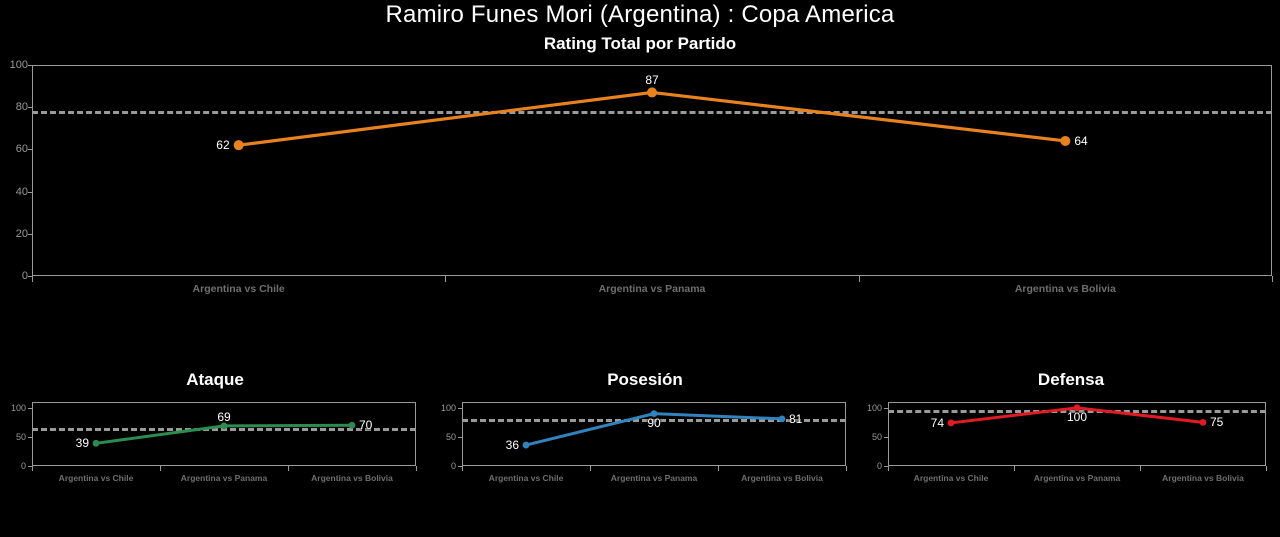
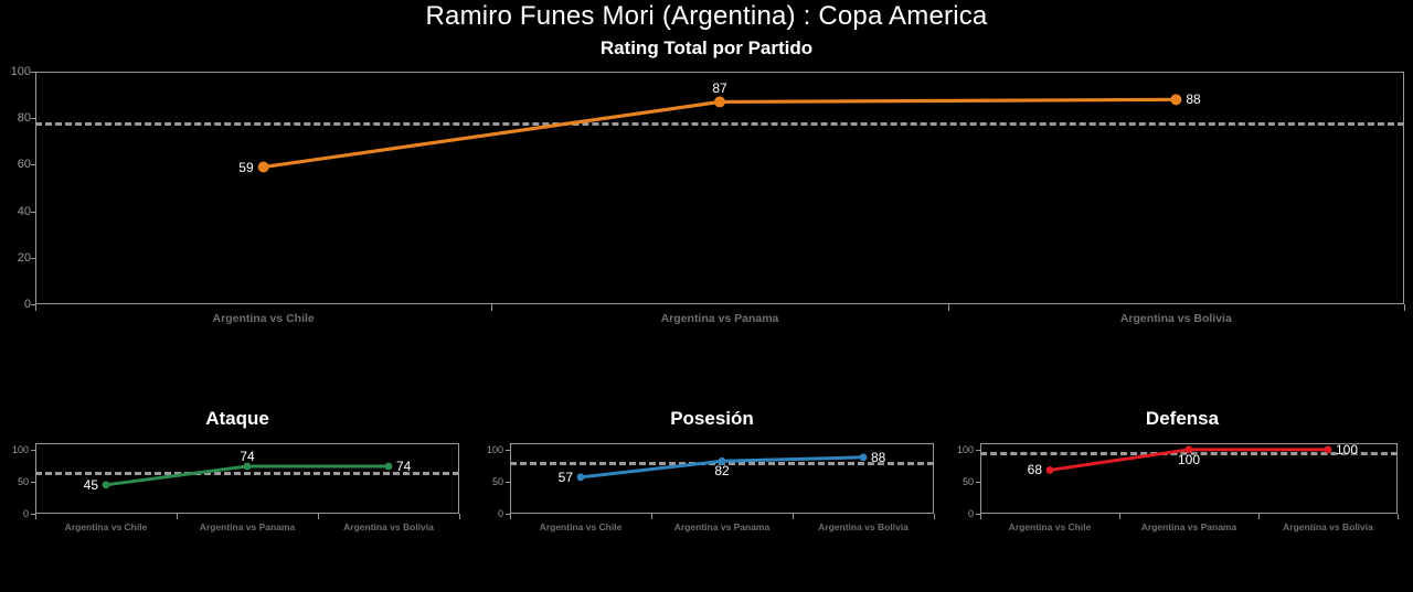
Rating Total por Partido/Argentina vs Chile: 62 -> 59
Rating Total por Partido/Argentina vs Bolivia: 64 -> 88
Ataque/Argentina vs Chile: 39 -> 45
Ataque/Argentina vs Panama: 69 -> 74
Ataque/Argentina vs Bolivia: 70 -> 74
Posesión/Argentina vs Chile: 36 -> 57
Posesión/Argentina vs Panama: 90 -> 82
Posesión/Argentina vs Bolivia: 81 -> 88
Defensa/Argentina vs Chile: 74 -> 68
Defensa/Argentina vs Bolivia: 75 -> 100
